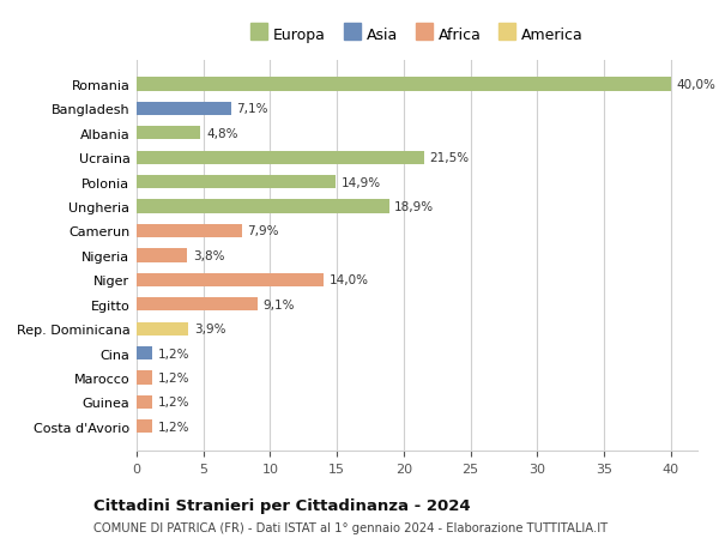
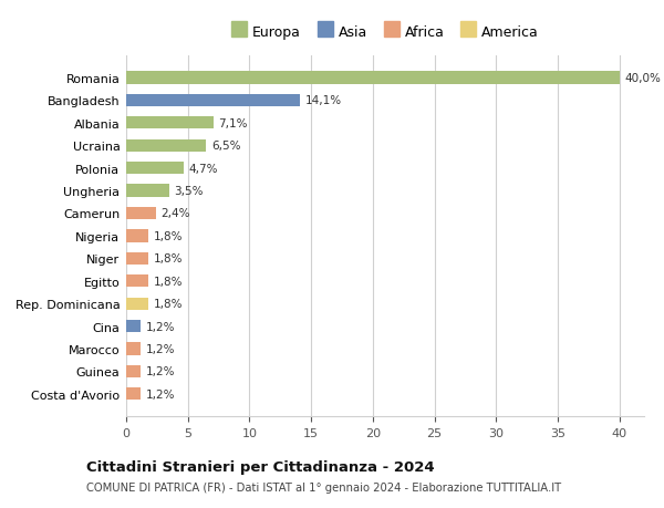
Bangladesh: 7,1% -> 14,1%
Albania: 4,8% -> 7,1%
Ucraina: 21,5% -> 6,5%
Polonia: 14,9% -> 4,7%
Ungheria: 18,9% -> 3,5%
Camerun: 7,9% -> 2,4%
Nigeria: 3,8% -> 1,8%
Niger: 14,0% -> 1,8%
Egitto: 9,1% -> 1,8%
Rep. Dominicana: 3,9% -> 1,8%
